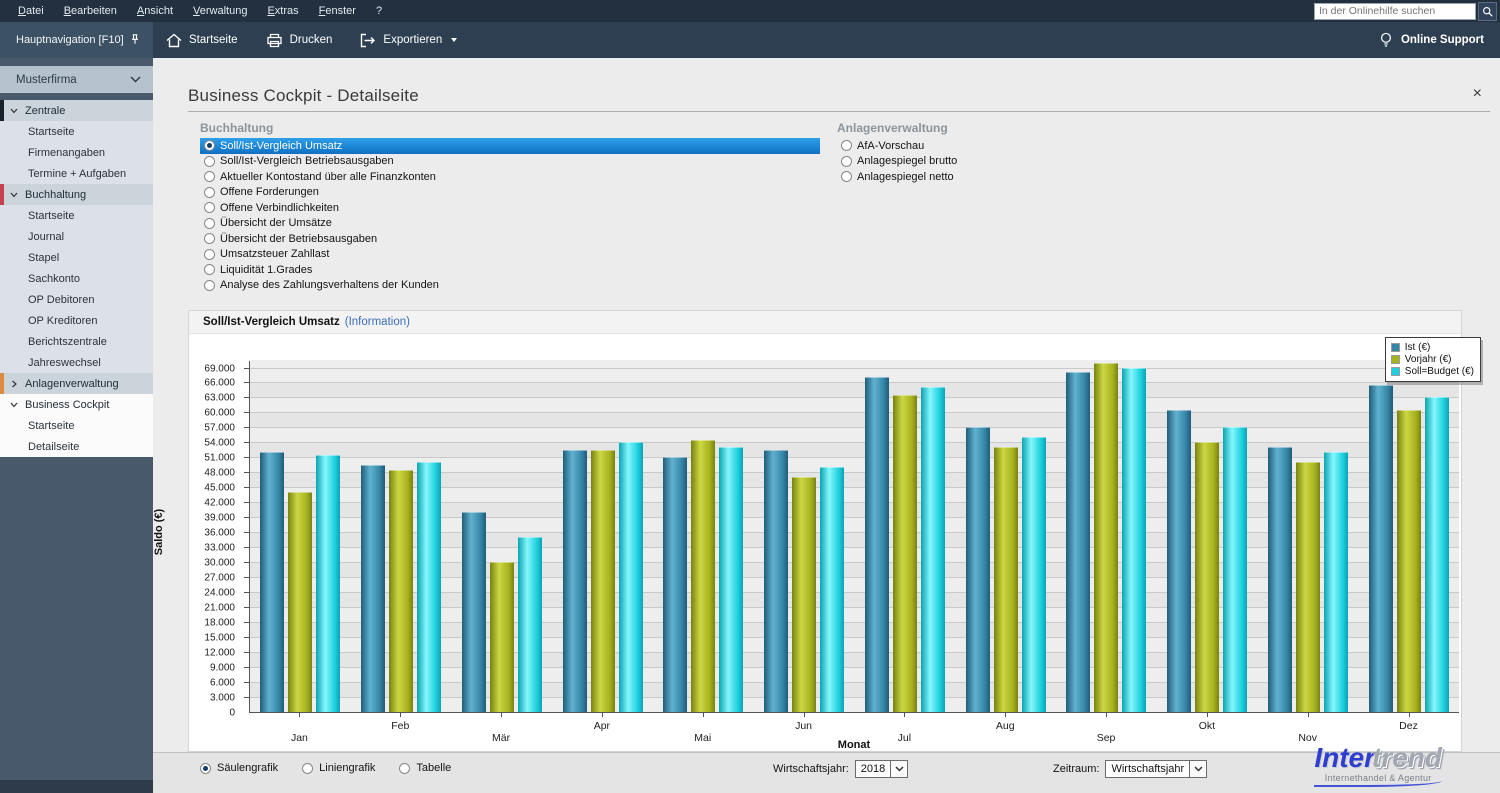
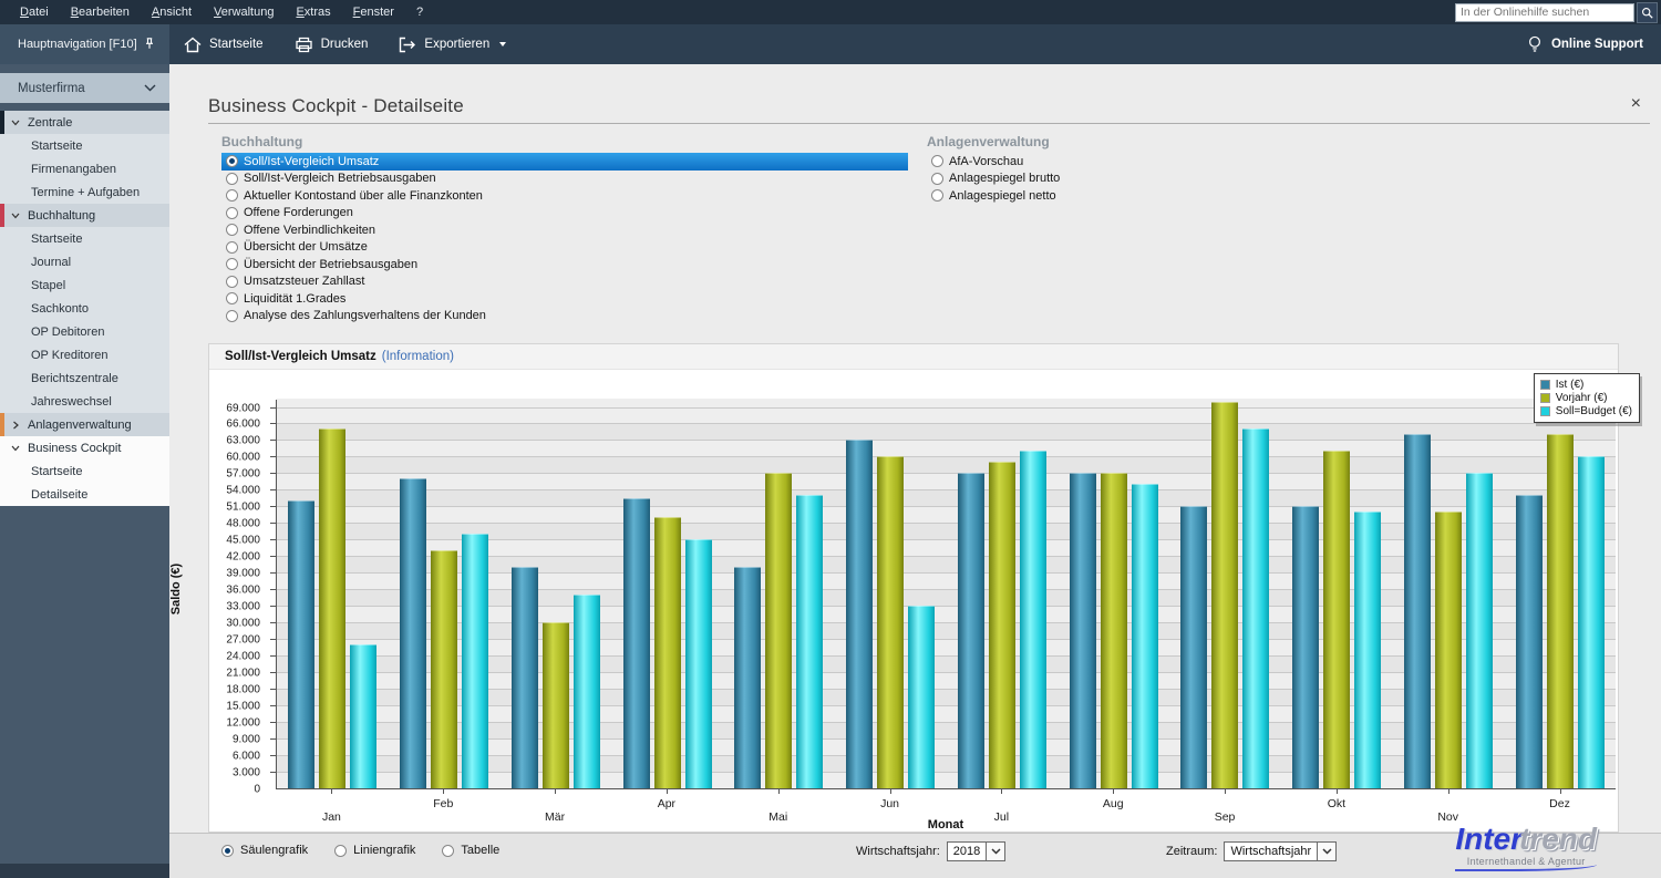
Vorjahr (€)/Jan: 44000 -> 65000
Soll=Budget (€)/Jan: 52000 -> 26000
Ist (€)/Feb: 50000 -> 56000
Vorjahr (€)/Feb: 48000 -> 43000
Soll=Budget (€)/Feb: 50000 -> 46000
Vorjahr (€)/Apr: 52000 -> 49000
Soll=Budget (€)/Apr: 54000 -> 45000
Ist (€)/Mai: 51000 -> 40000
Vorjahr (€)/Mai: 54000 -> 57000
Ist (€)/Jun: 52000 -> 63000
Vorjahr (€)/Jun: 47000 -> 60000
Soll=Budget (€)/Jun: 49000 -> 33000
Ist (€)/Jul: 67000 -> 57000
Vorjahr (€)/Jul: 64000 -> 59000
Soll=Budget (€)/Jul: 65000 -> 61000
Vorjahr (€)/Aug: 53000 -> 57000
Ist (€)/Sep: 68000 -> 51000
Soll=Budget (€)/Sep: 69000 -> 65000
Ist (€)/Okt: 60000 -> 51000
Vorjahr (€)/Okt: 54000 -> 61000
Soll=Budget (€)/Okt: 57000 -> 50000
Ist (€)/Nov: 53000 -> 64000
Soll=Budget (€)/Nov: 52000 -> 57000
Ist (€)/Dez: 66000 -> 53000
Vorjahr (€)/Dez: 60000 -> 64000
Soll=Budget (€)/Dez: 63000 -> 60000
